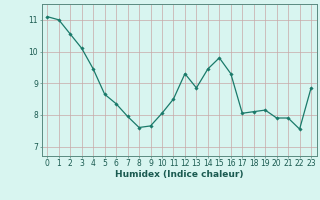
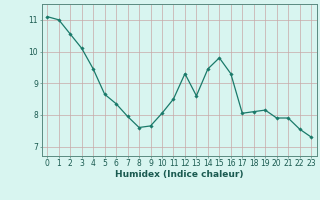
13: 8.85 -> 8.60
23: 8.85 -> 7.30
